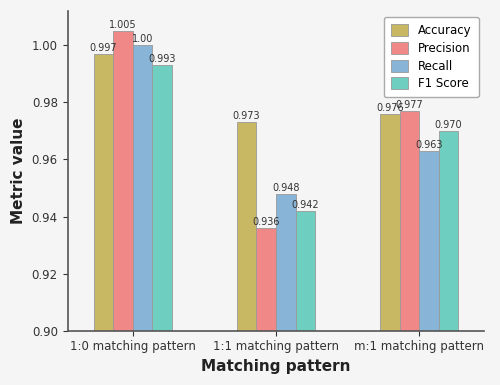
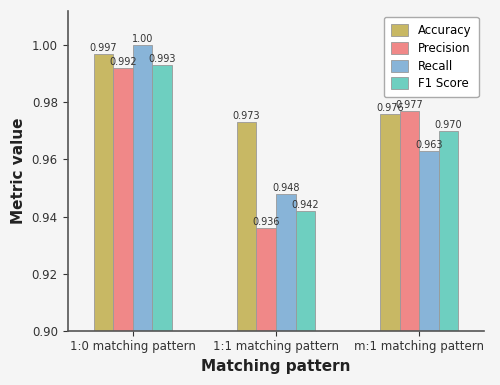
Precision/1:0 matching pattern: 1.005 -> 0.992
